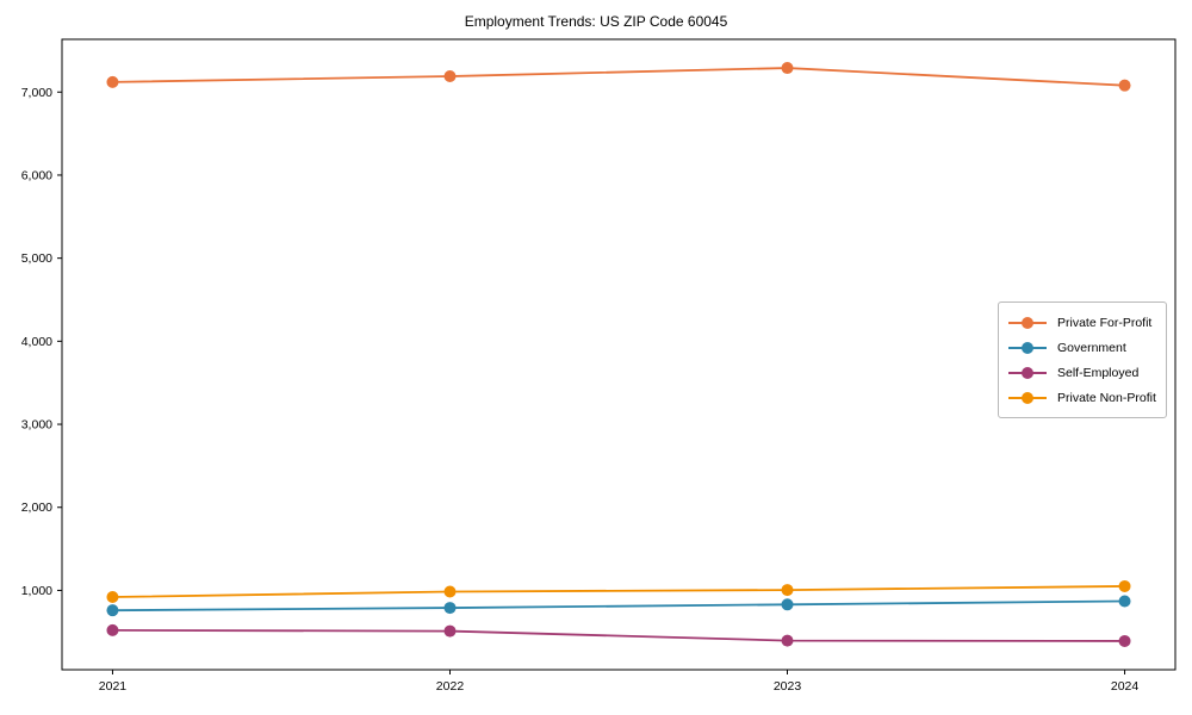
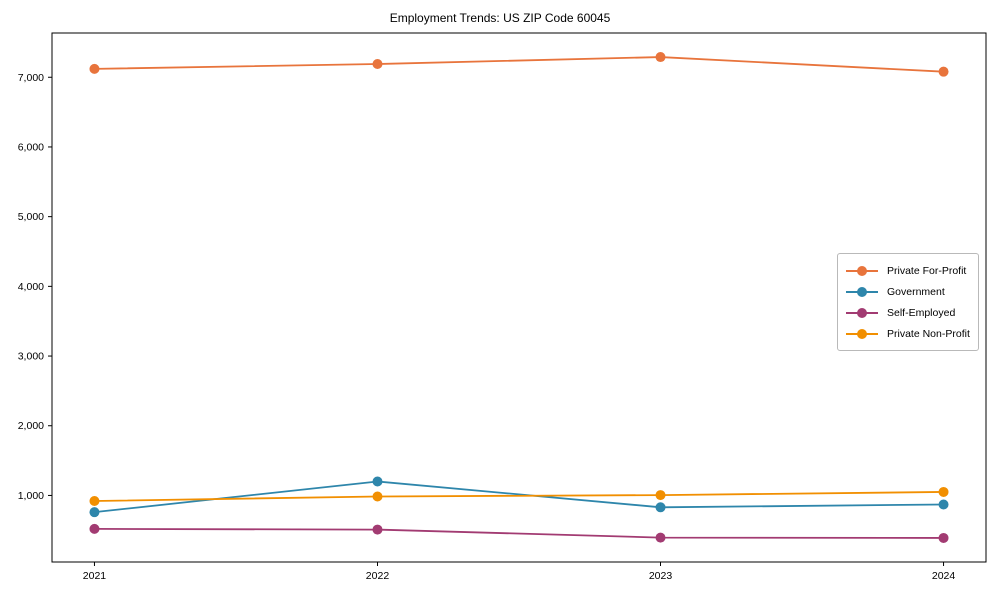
Government/2022: 800 -> 1200
